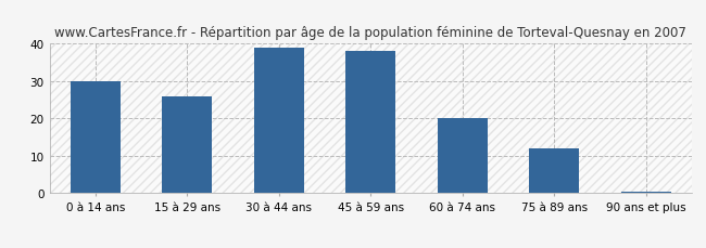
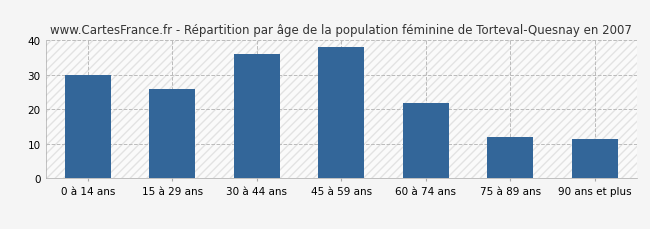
30 à 44 ans: 39.0 -> 36.0
60 à 74 ans: 20.0 -> 22.0
90 ans et plus: 0.5 -> 11.5
